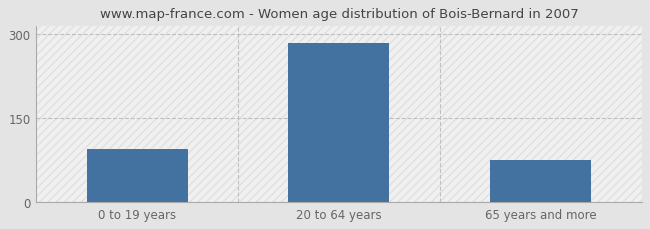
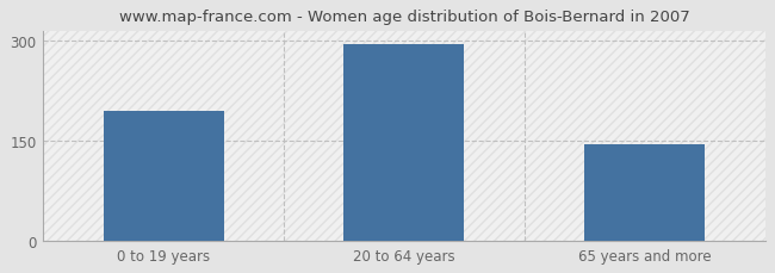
0 to 19 years: 95 -> 194
20 to 64 years: 284 -> 294
65 years and more: 75 -> 144
